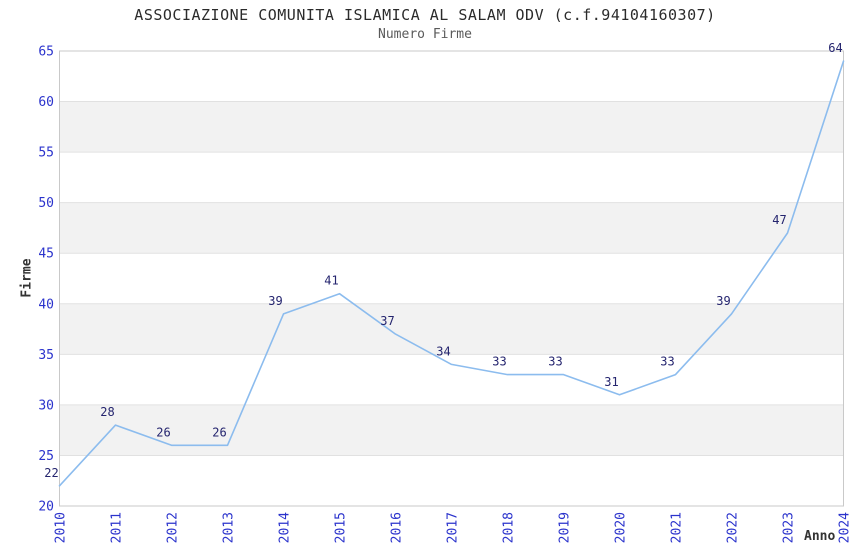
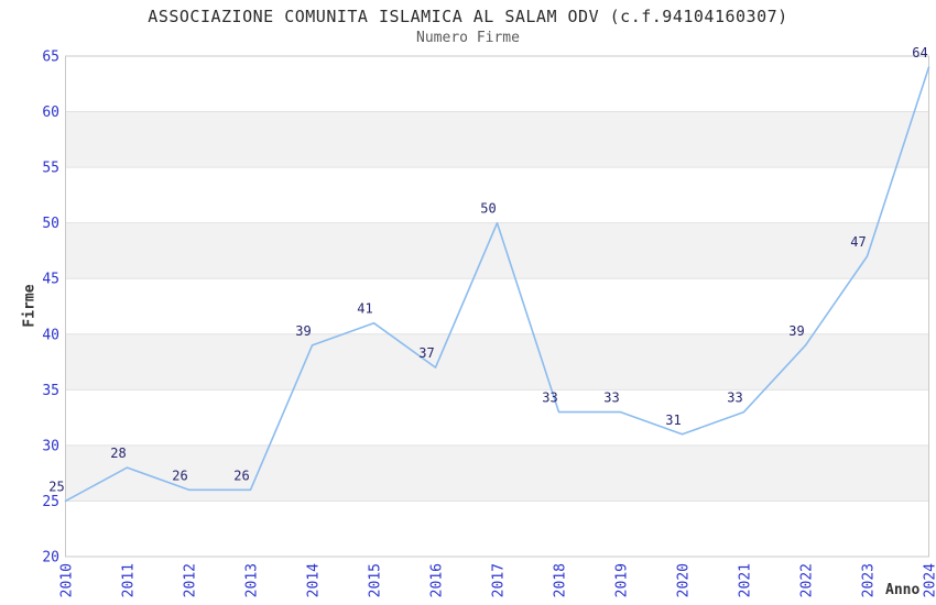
2010: 22 -> 25
2017: 34 -> 50
